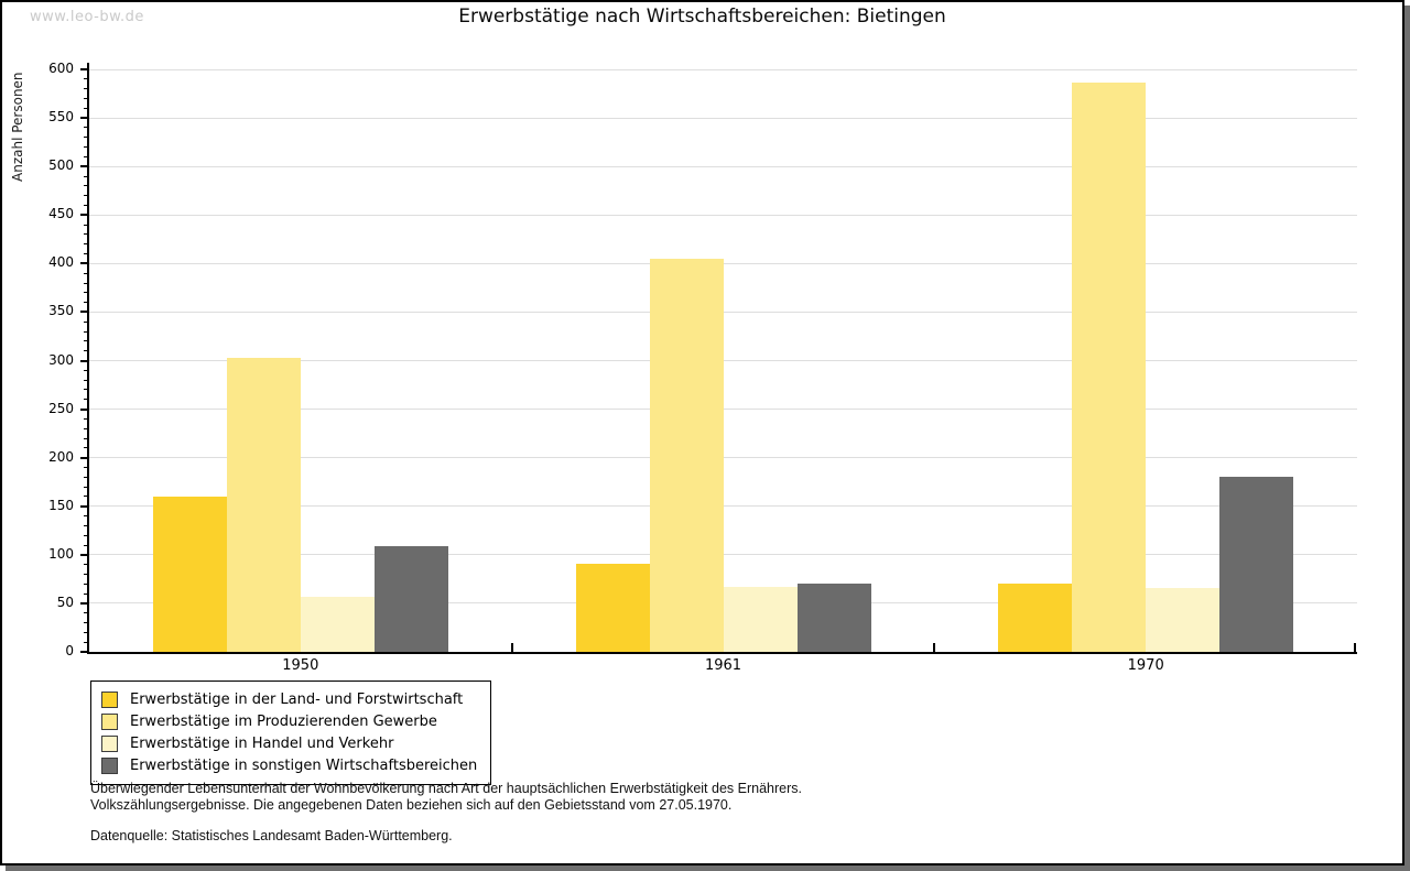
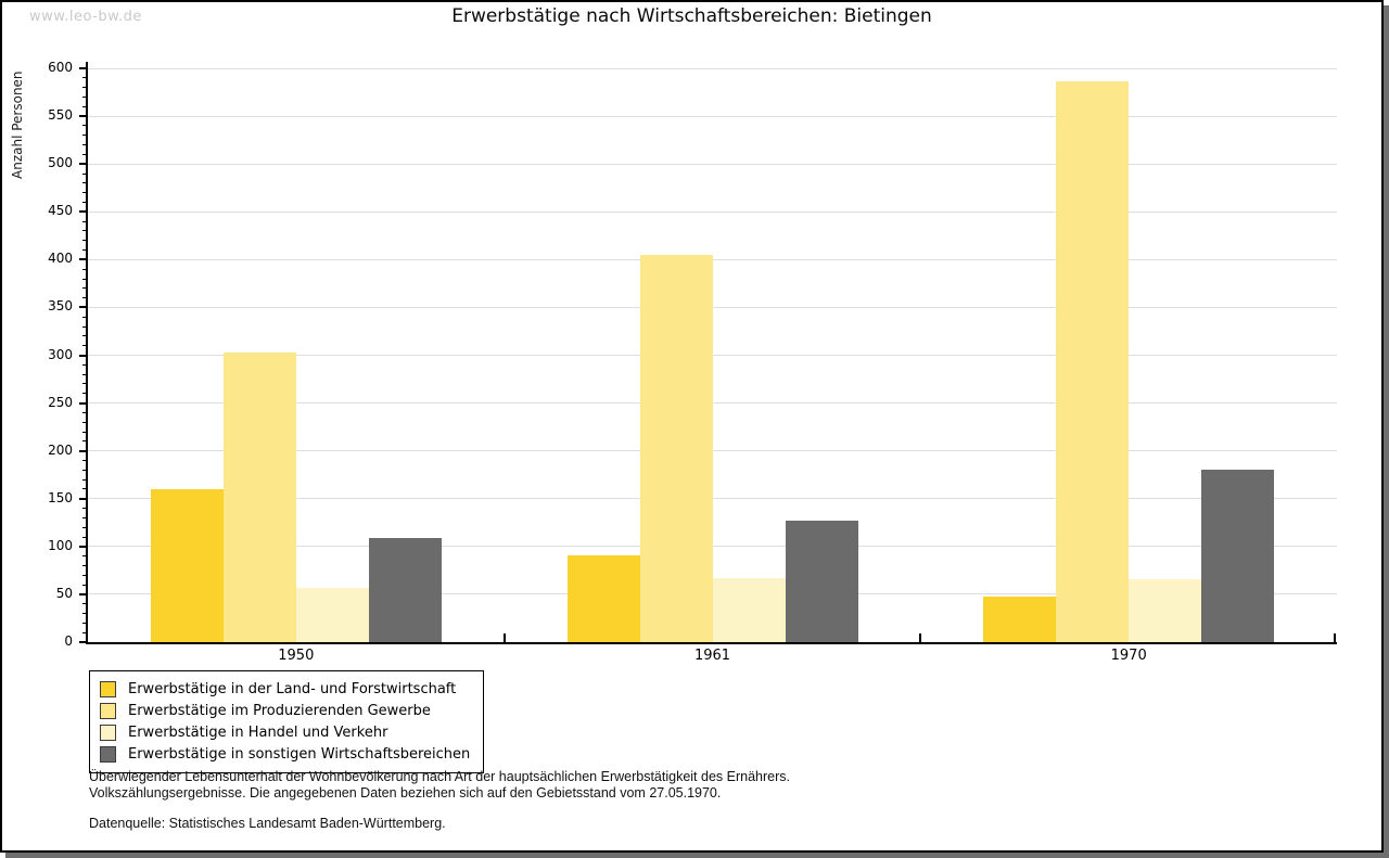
Erwerbstätige in sonstigen Wirtschaftsbereichen/1961: 70 -> 130
Erwerbstätige in der Land- und Forstwirtschaft/1970: 70 -> 50
